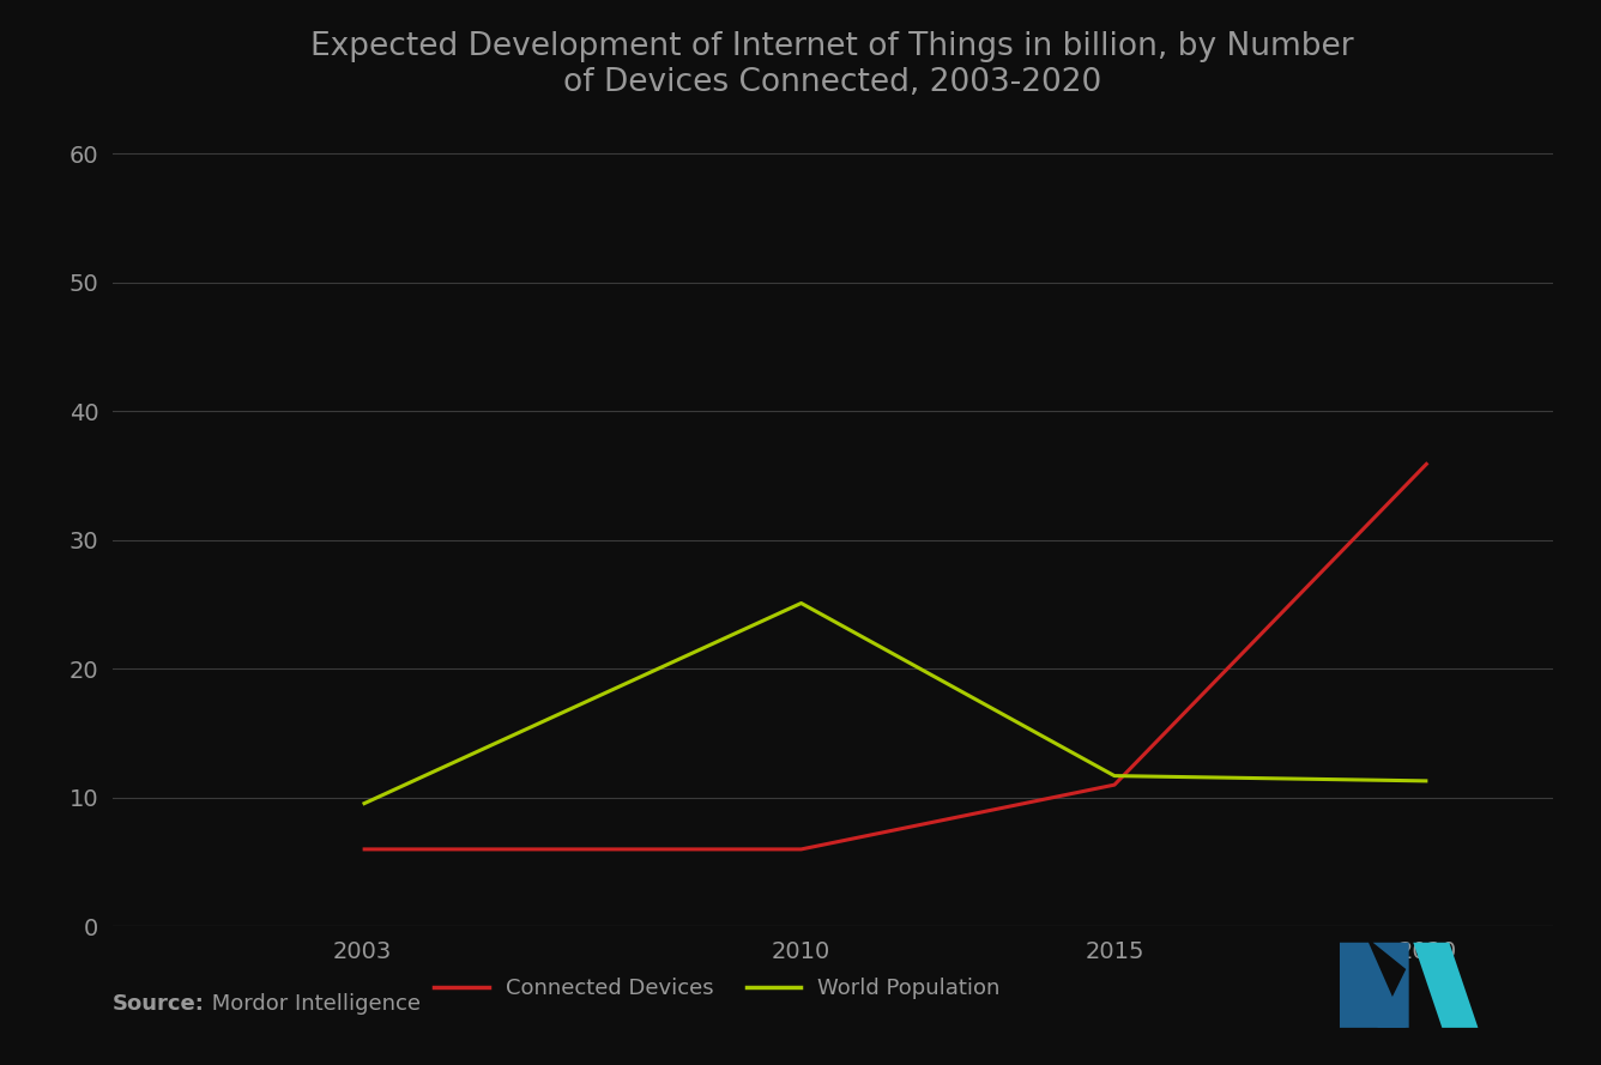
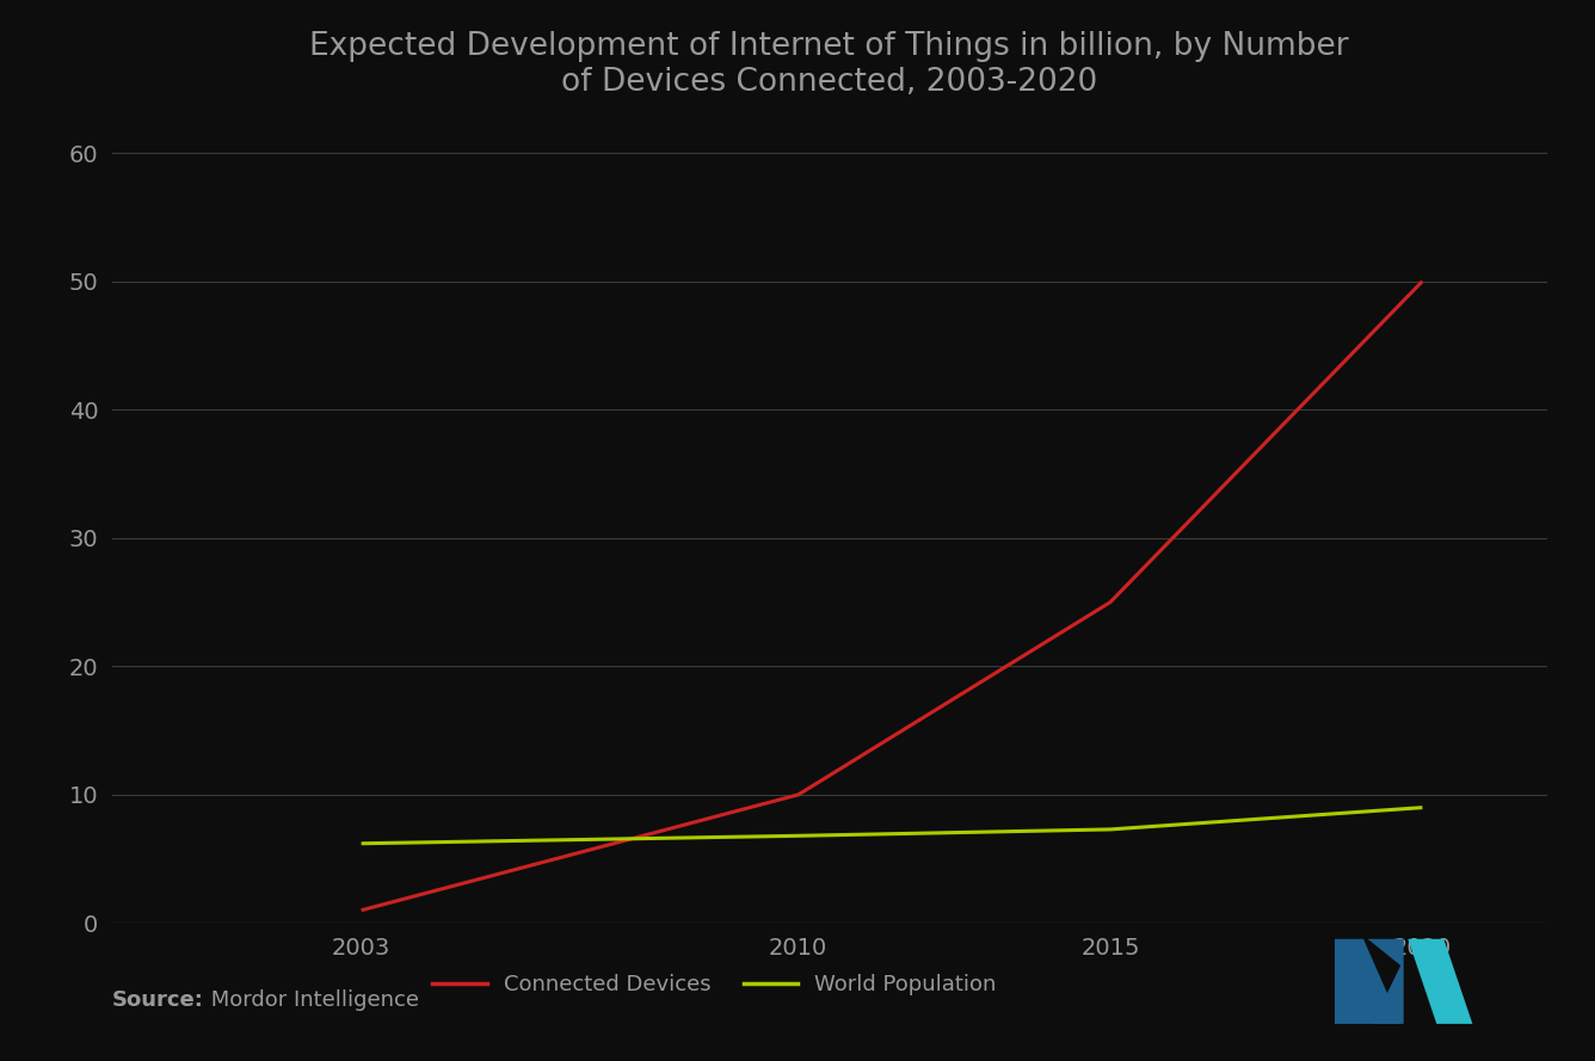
Connected Devices/2003: 6 -> 1
World Population/2003: 9.5 -> 6.2
Connected Devices/2010: 6 -> 10
World Population/2010: 25.1 -> 6.8
Connected Devices/2015: 11 -> 25
World Population/2015: 11.7 -> 7.3
Connected Devices/2020: 36 -> 50
World Population/2020: 11.3 -> 9.0
